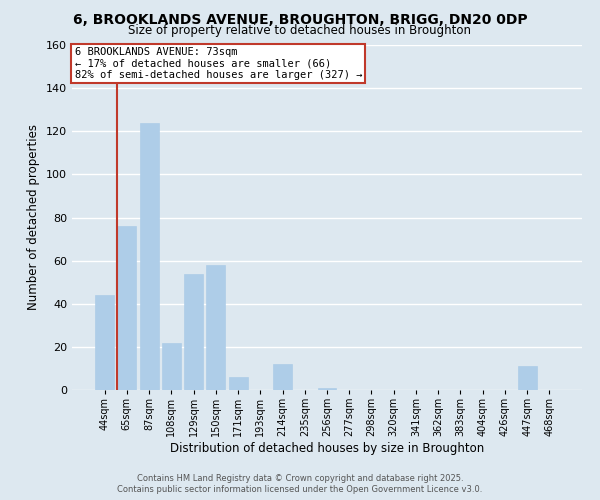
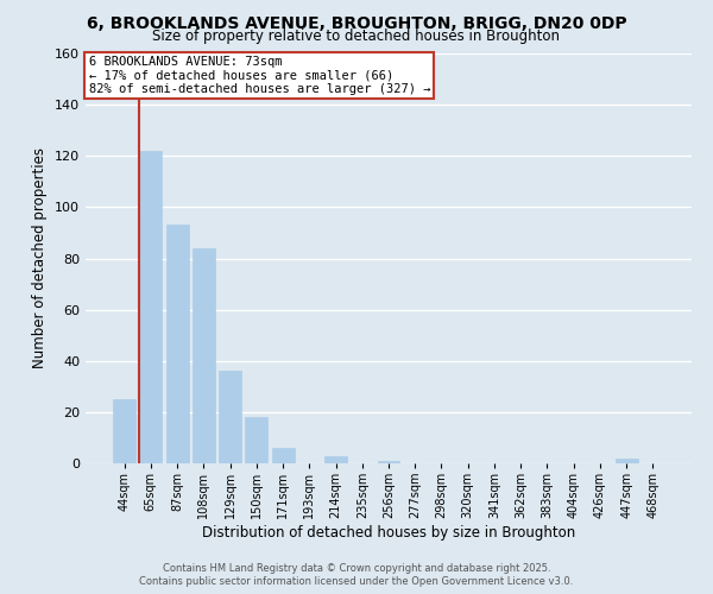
44sqm: 44 -> 25
65sqm: 76 -> 122
87sqm: 124 -> 93
108sqm: 22 -> 84
129sqm: 54 -> 36
150sqm: 58 -> 18
214sqm: 12 -> 3
447sqm: 11 -> 2
